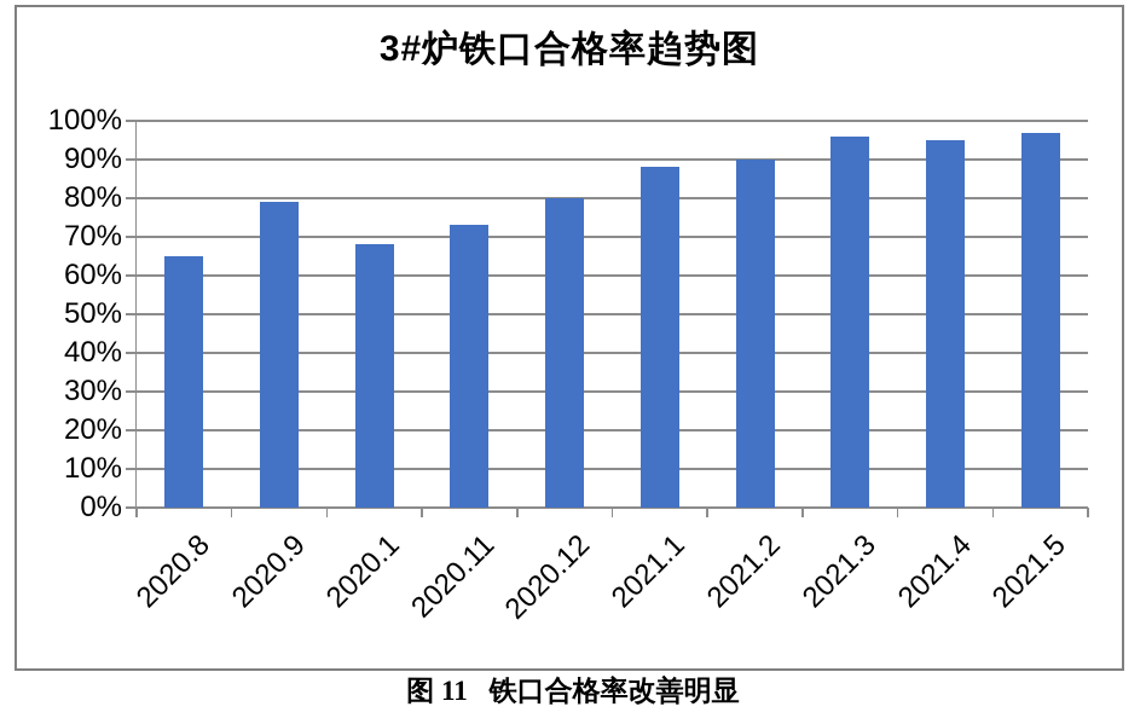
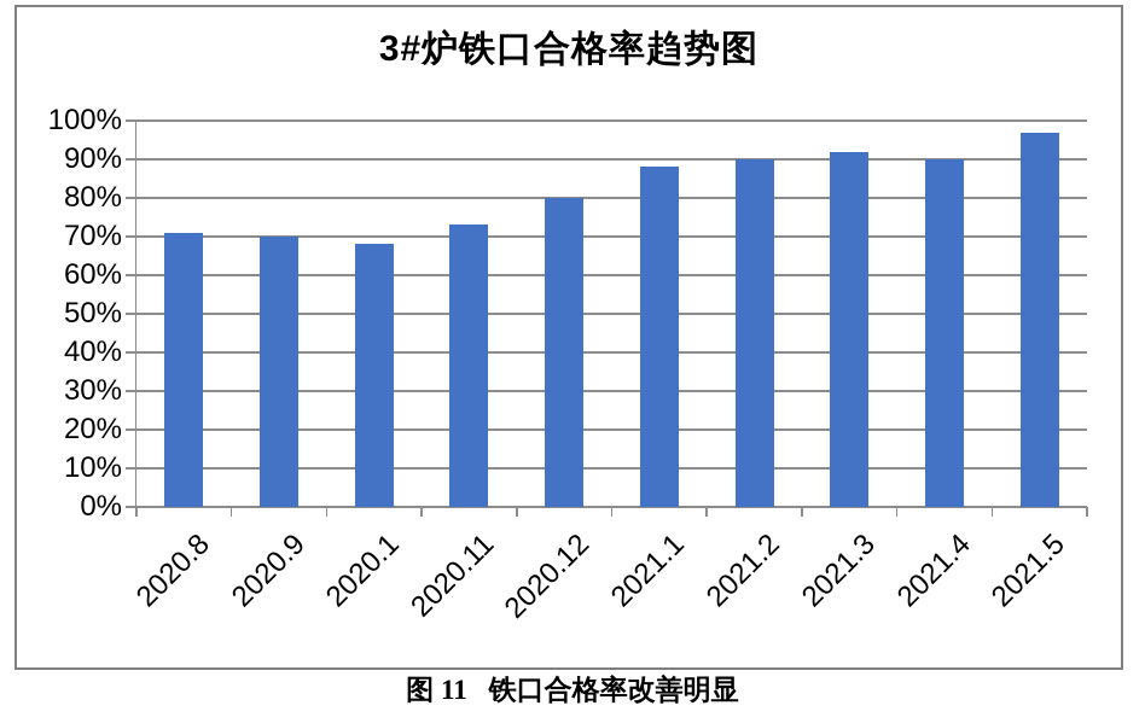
2020.8: 65% -> 71%
2020.9: 79% -> 70%
2021.3: 96% -> 92%
2021.4: 95% -> 90%
